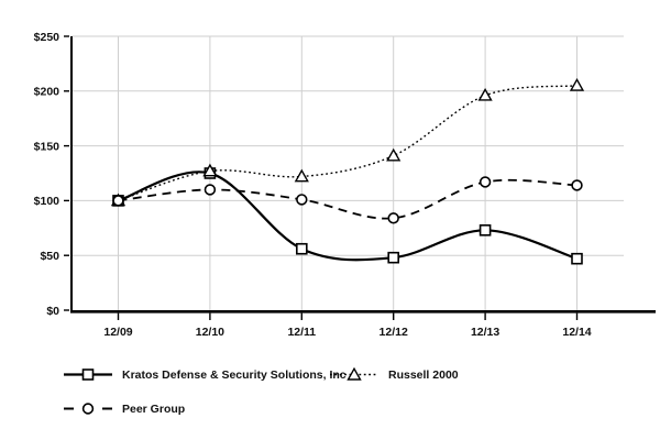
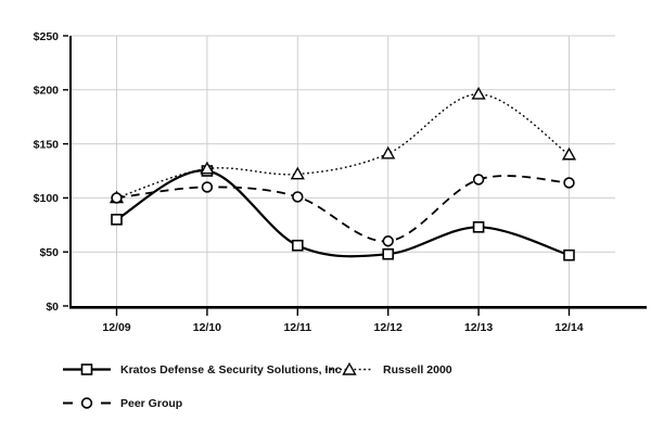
Kratos Defense & Security Solutions, Inc/12/09: $100 -> $80
Peer Group/12/12: $80 -> $60
Russell 2000/12/14: $200 -> $140
